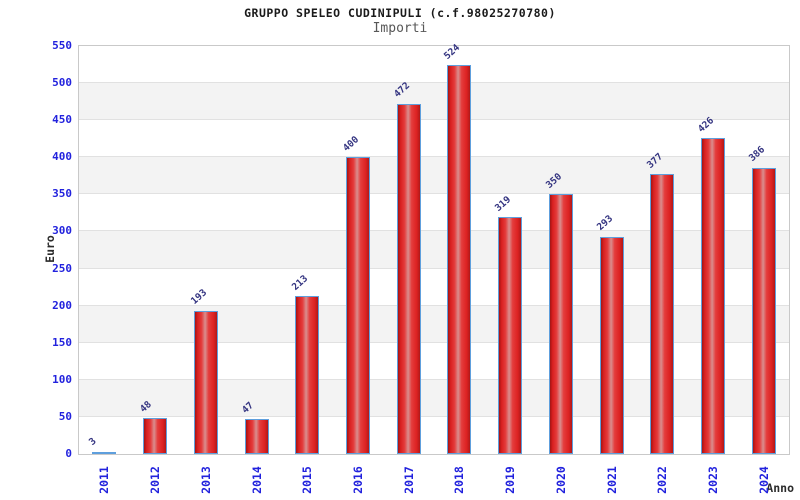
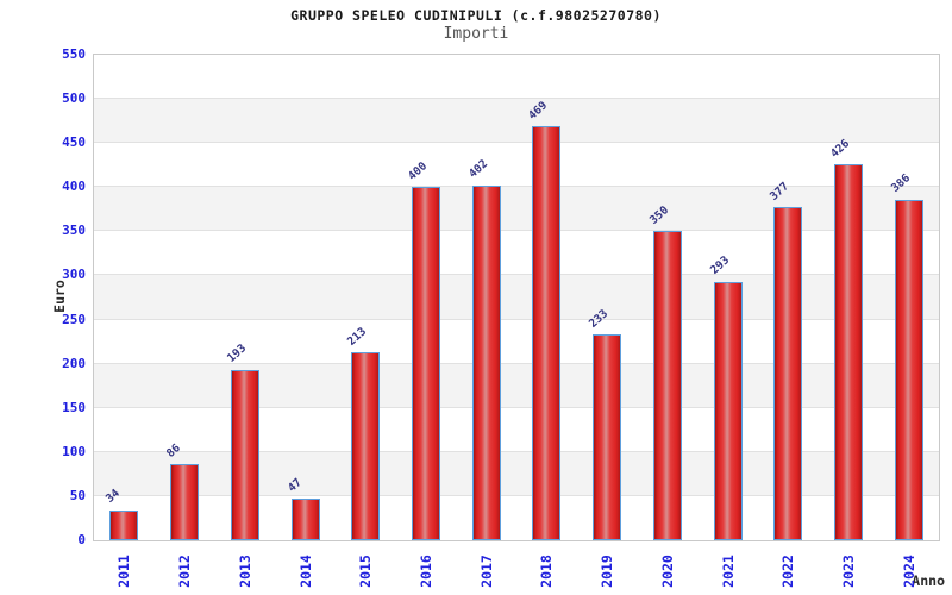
2011: 3 -> 34
2012: 48 -> 86
2017: 472 -> 402
2018: 524 -> 469
2019: 319 -> 233
